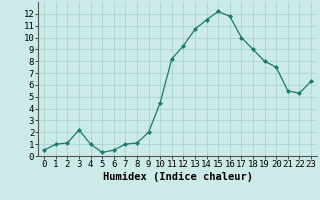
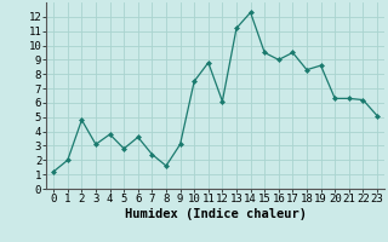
0: 0.5 -> 1.2
1: 1.0 -> 2.0
2: 1.1 -> 4.8
3: 2.2 -> 3.1
4: 1.0 -> 3.8
5: 0.3 -> 2.8
6: 0.5 -> 3.6
7: 1.0 -> 2.4
8: 1.1 -> 1.6
9: 2.0 -> 3.1
10: 4.5 -> 7.5
11: 8.2 -> 8.8
12: 9.3 -> 6.1
13: 10.7 -> 11.2
14: 11.5 -> 12.3
15: 12.2 -> 9.5
16: 11.8 -> 9.0
17: 10.0 -> 9.5
18: 9.0 -> 8.3
19: 8.0 -> 8.6
20: 7.5 -> 6.3
21: 5.5 -> 6.3
22: 5.3 -> 6.2
23: 6.3 -> 5.1
